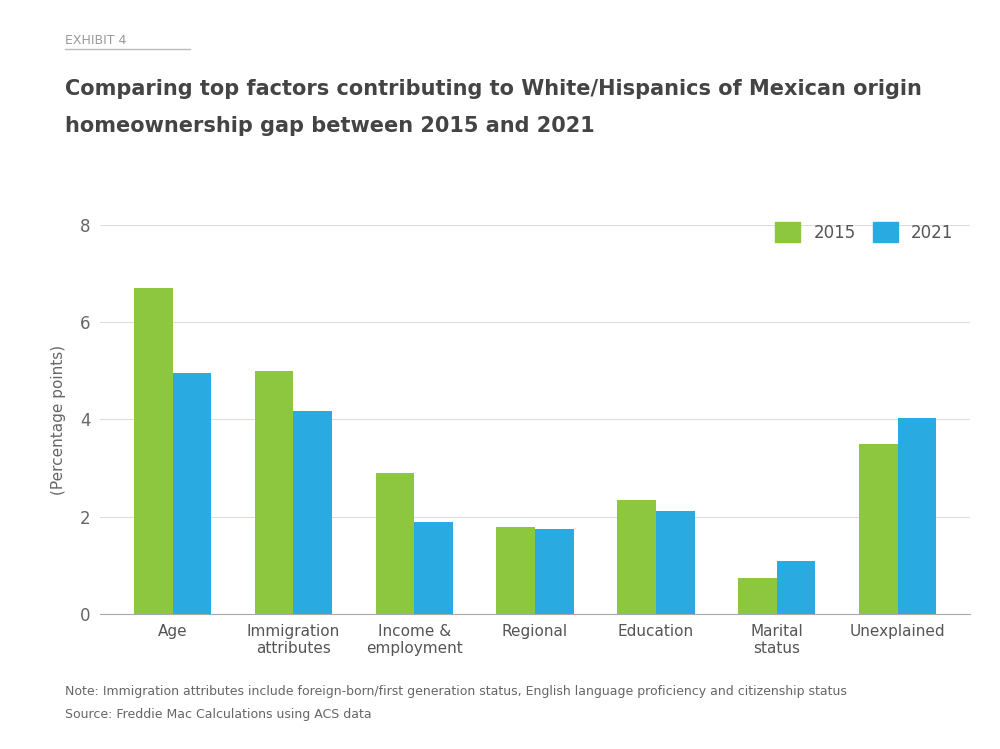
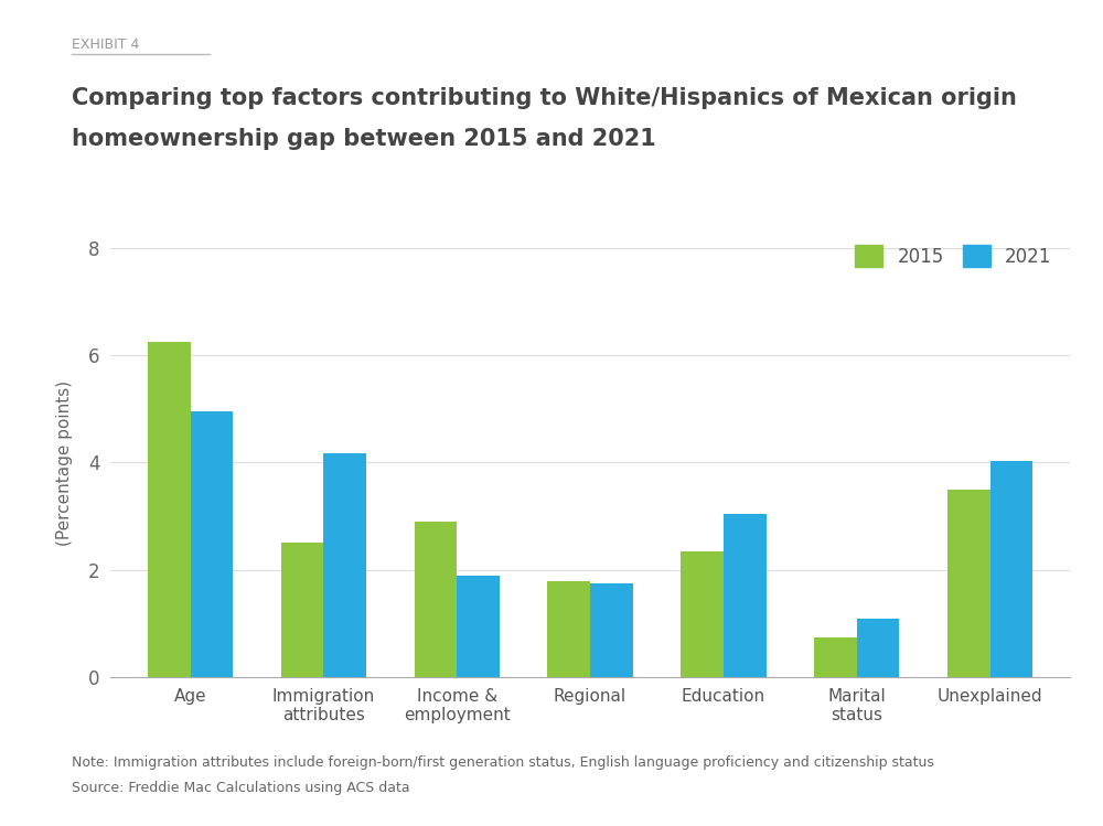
2015/Age: 6.70 -> 6.25
2015/Immigration attributes: 5.00 -> 2.50
2021/Education: 2.12 -> 3.05
